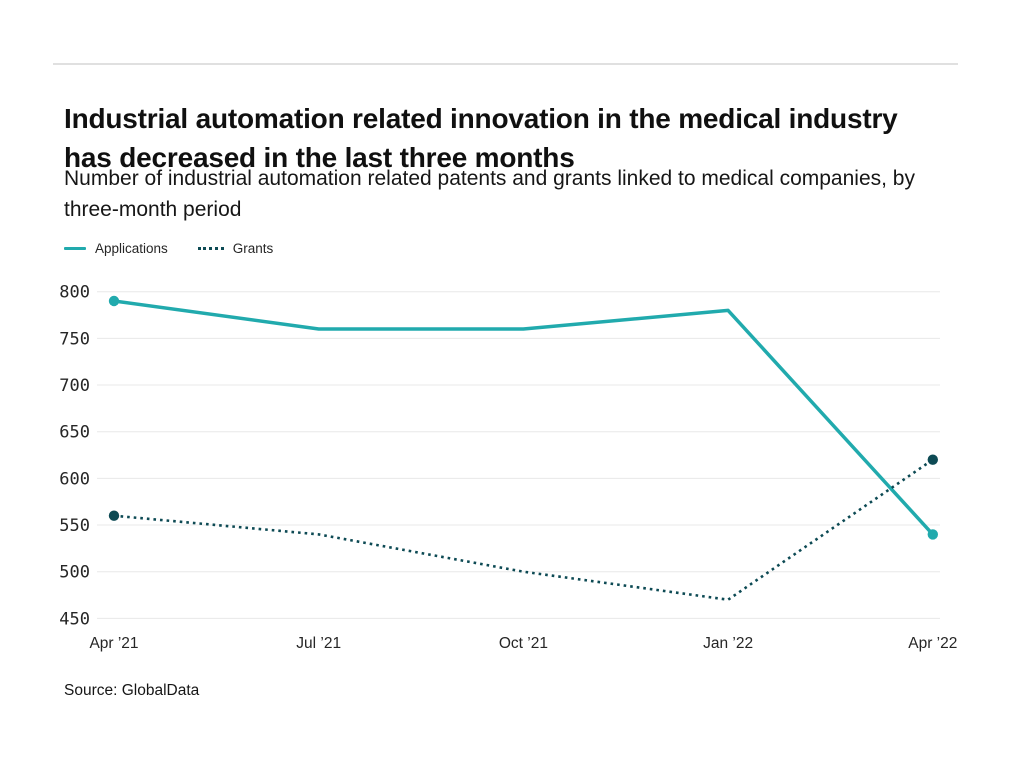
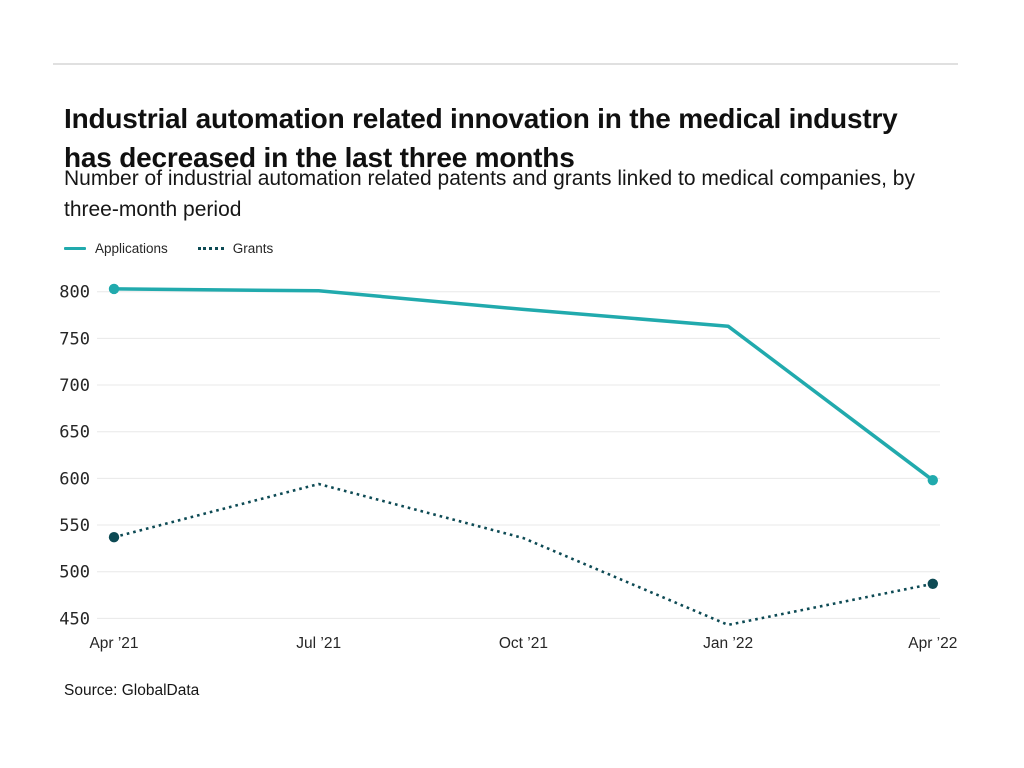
Applications/Apr ’21: 790 -> 800
Grants/Apr ’21: 560 -> 540
Applications/Jul ’21: 760 -> 800
Grants/Jul ’21: 540 -> 590
Applications/Oct ’21: 760 -> 780
Grants/Oct ’21: 500 -> 540
Applications/Jan ’22: 780 -> 760
Grants/Jan ’22: 470 -> 440
Applications/Apr ’22: 540 -> 600
Grants/Apr ’22: 620 -> 490
